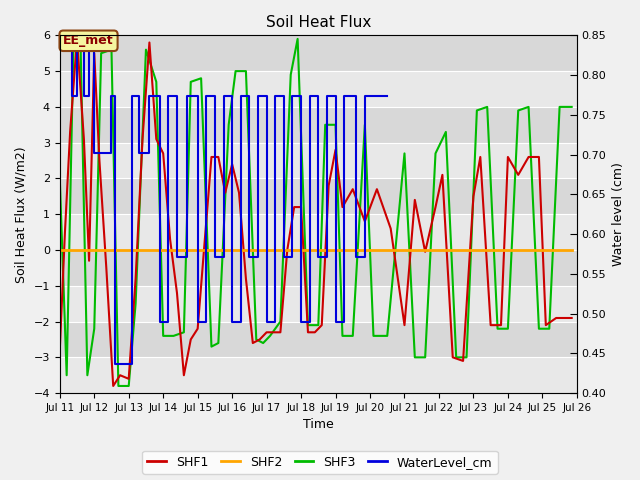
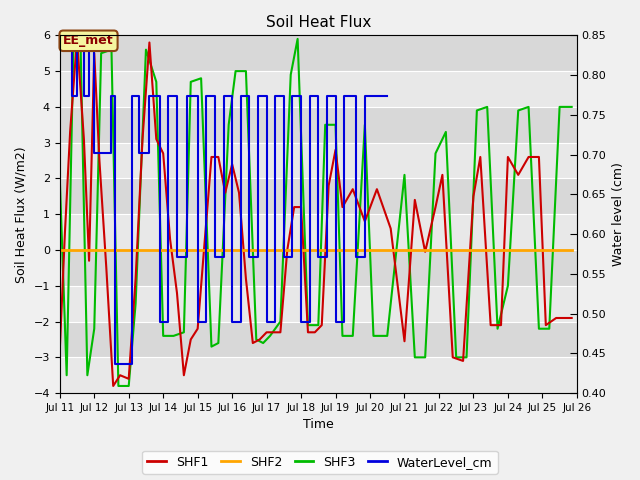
SHF1/Jul 21: -2.10 -> -2.55
SHF3/Jul 21: 2.7 -> 2.1
SHF3/Jul 24: -2.2 -> -1.0
